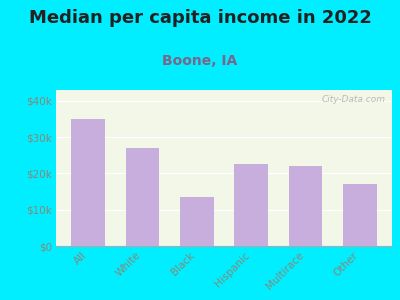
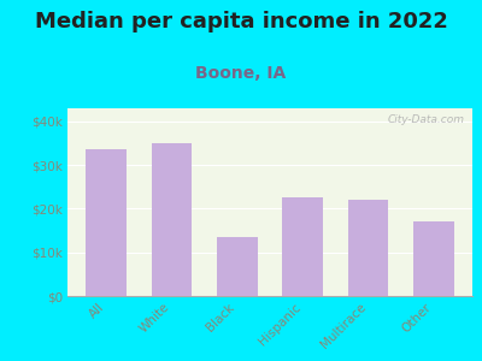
All: $35.0k -> $33.5k
White: $27.0k -> $35.0k
